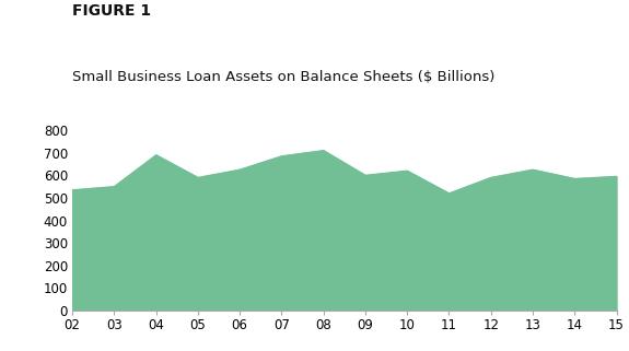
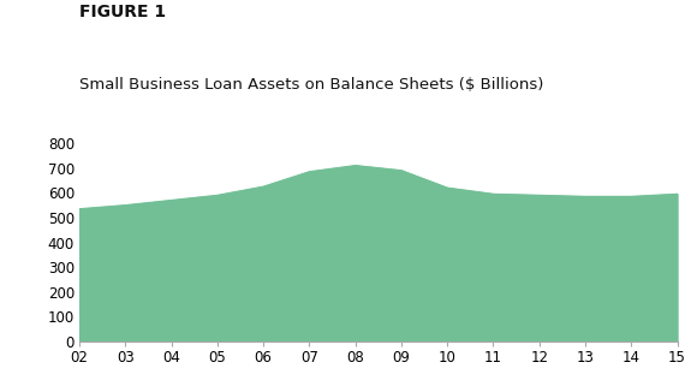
04: 690 -> 570
09: 600 -> 690
11: 520 -> 595
13: 625 -> 585
